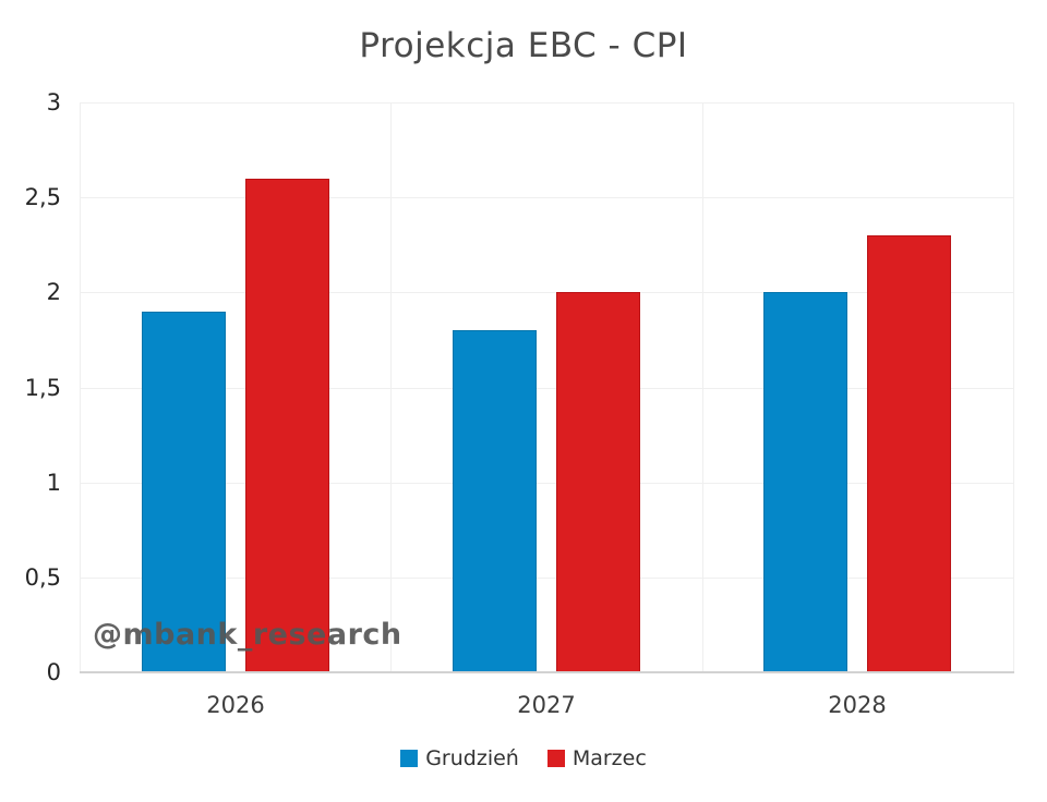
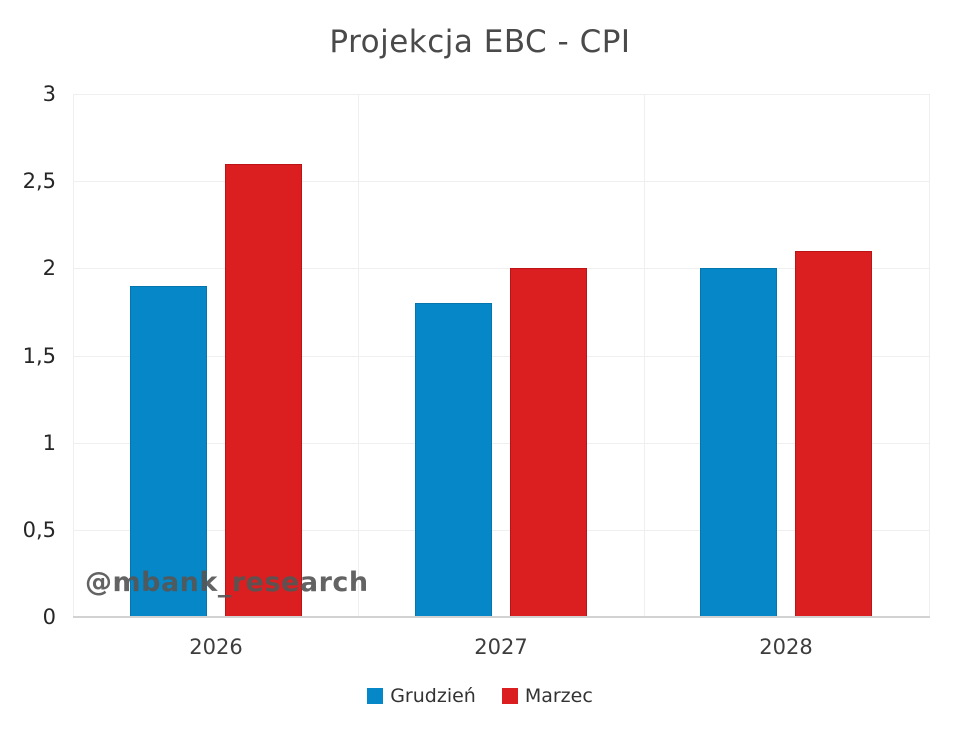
Marzec/2028: 2.3 -> 2.1
